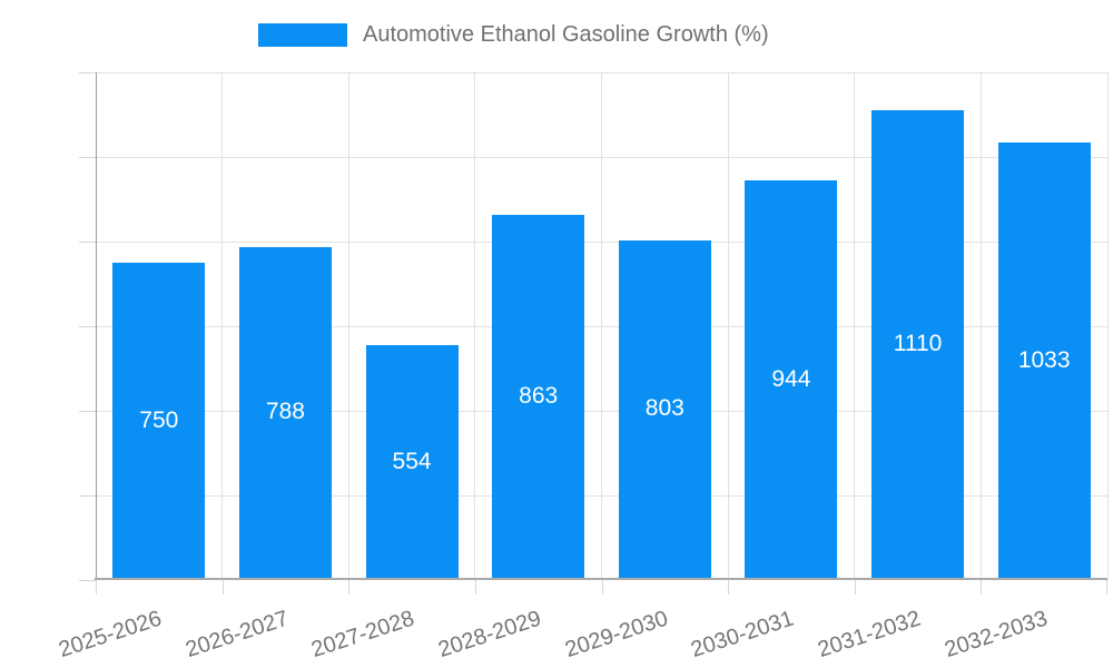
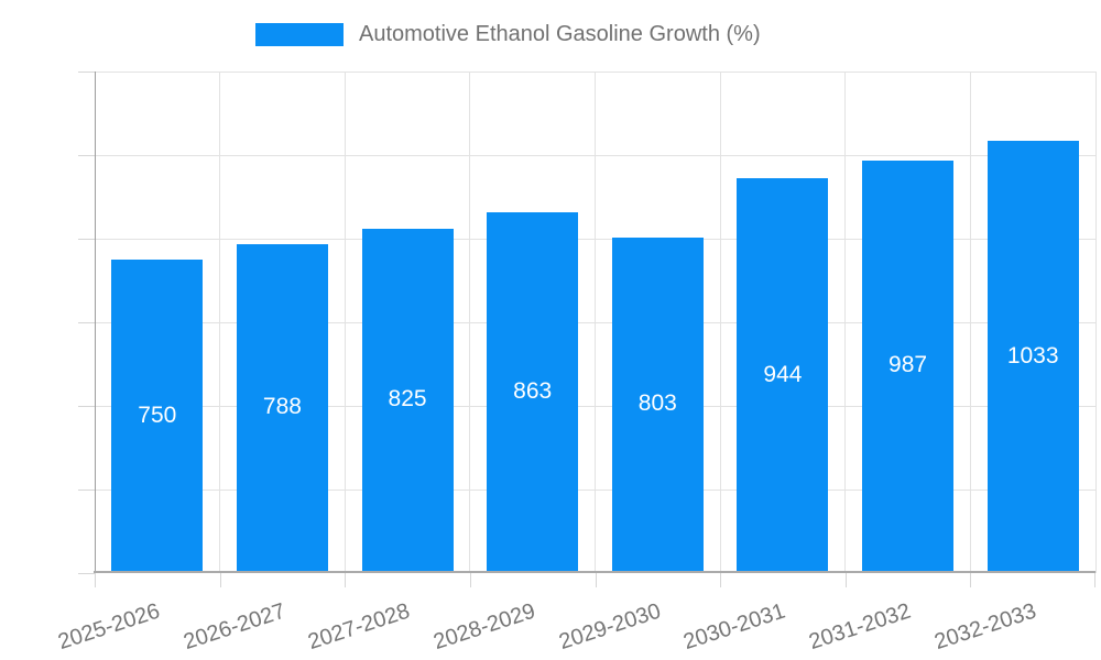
2027-2028: 554 -> 825
2031-2032: 1110 -> 987
